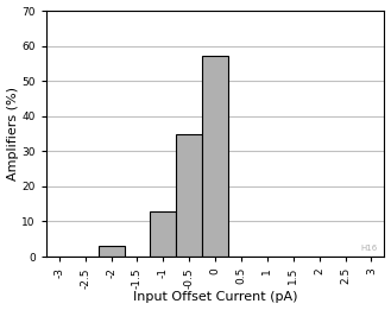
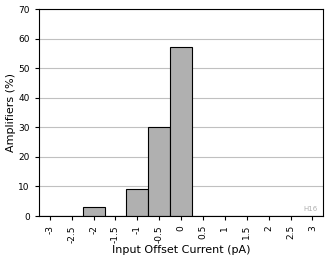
-1: 13 -> 9
-0.5: 35 -> 30
